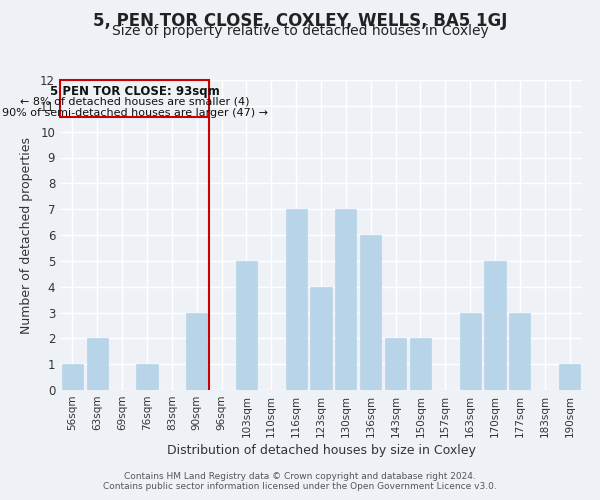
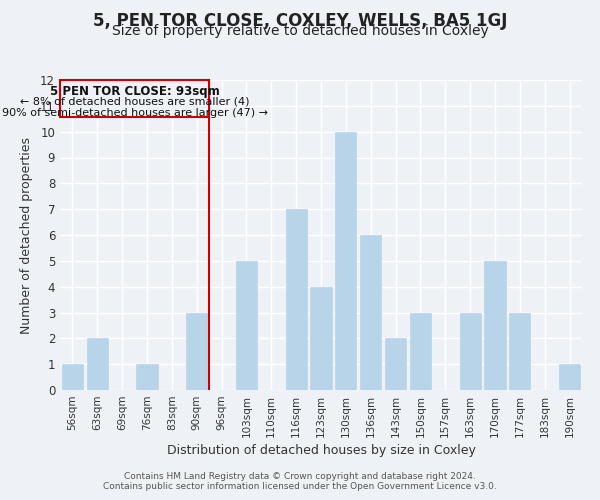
130sqm: 7 -> 10
150sqm: 2 -> 3
